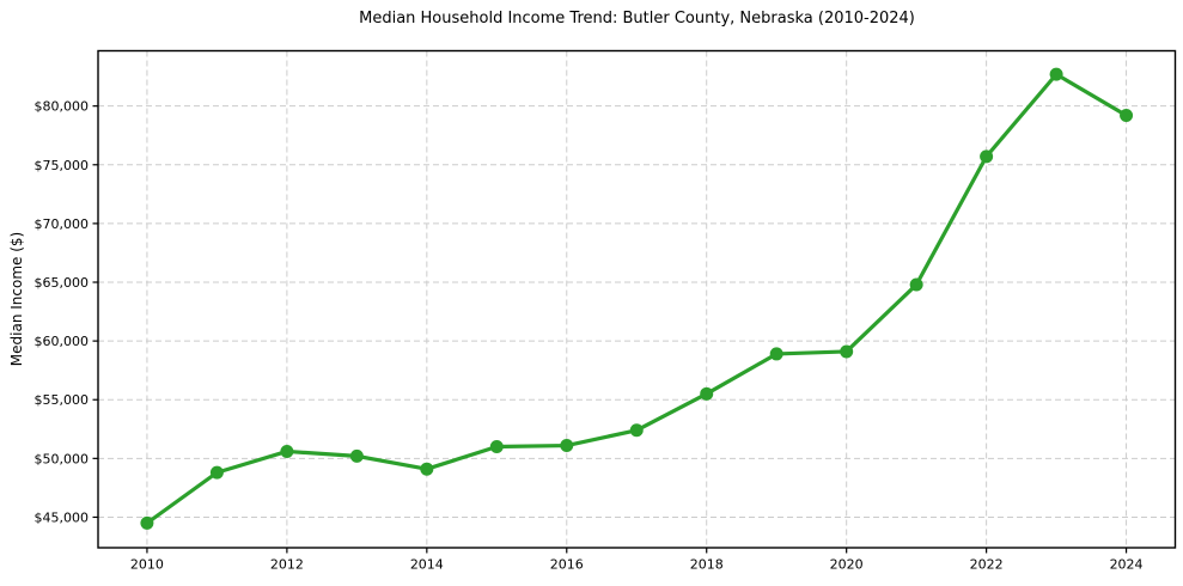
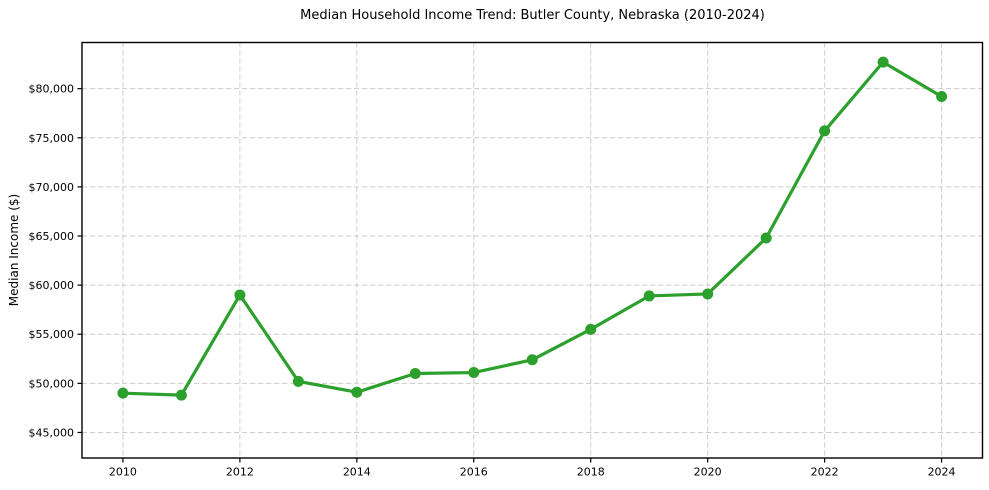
2010: $44000 -> $49000
2012: $51000 -> $59000
